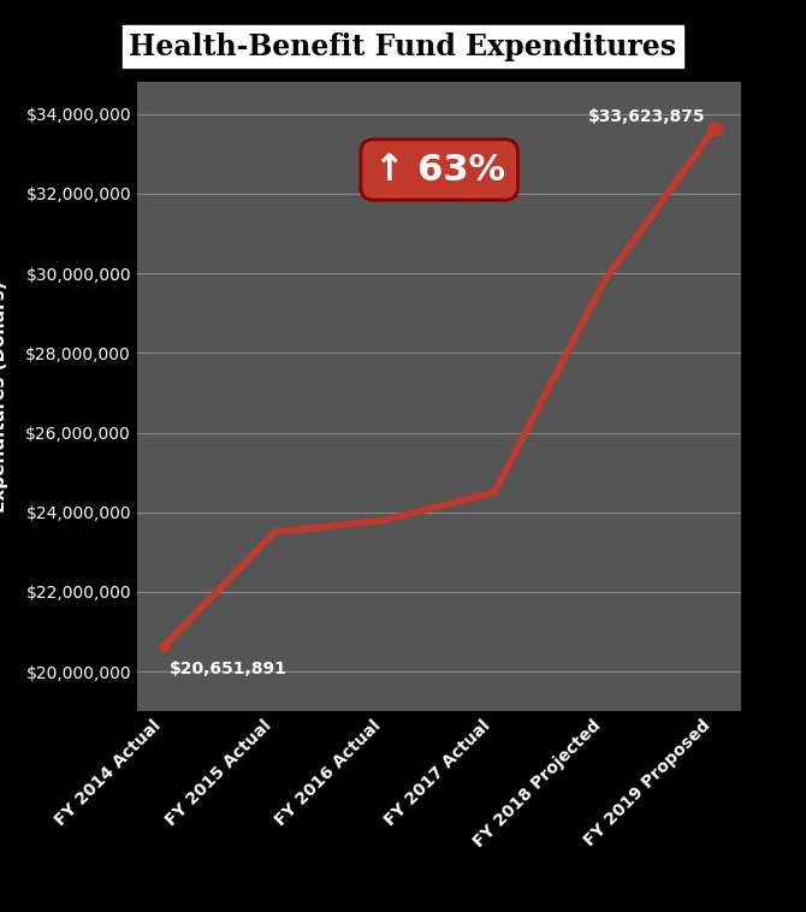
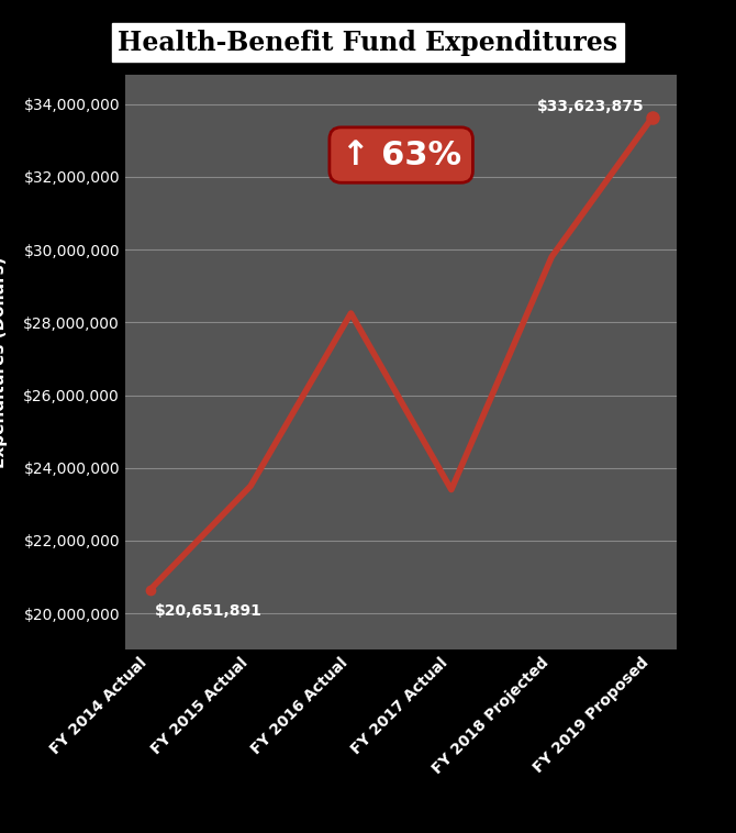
FY 2016 Actual: $23,800,000 -> $28,250,000
FY 2017 Actual: $24,500,000 -> $23,400,000
